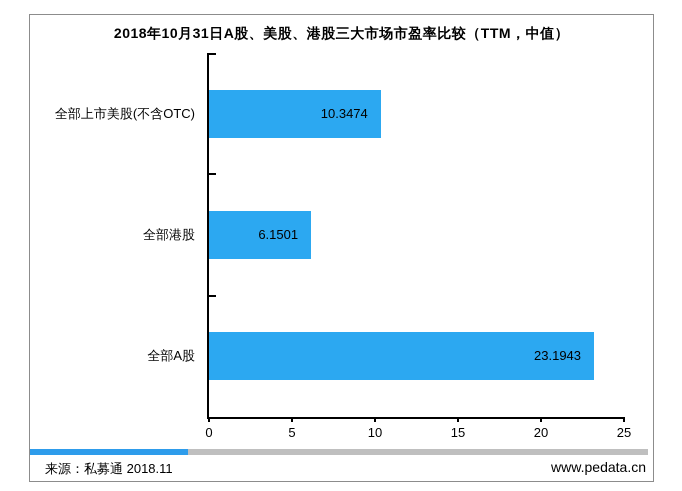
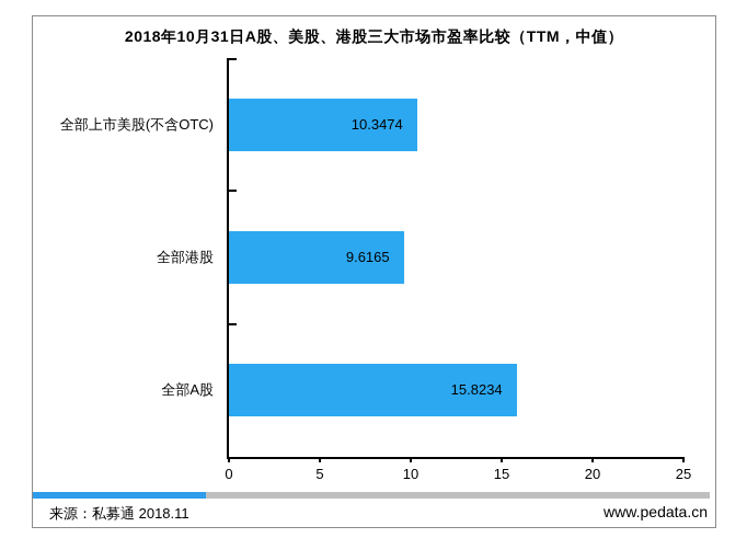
全部港股: 6.1501 -> 9.6165
全部A股: 23.1943 -> 15.8234
